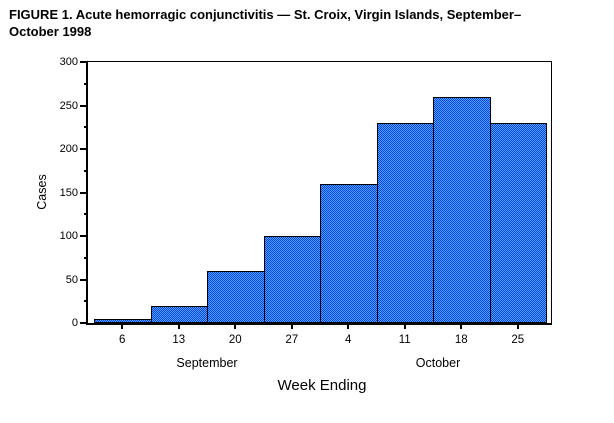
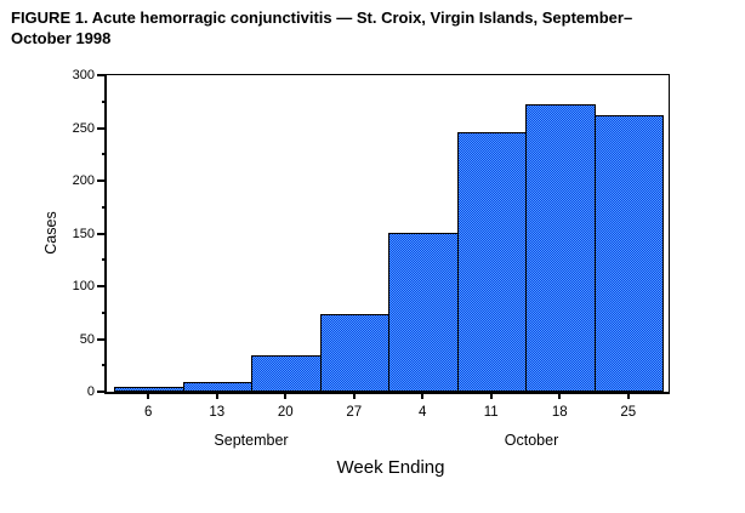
13: 20 -> 10
20: 60 -> 30
27: 100 -> 70
4: 160 -> 150
11: 230 -> 250
18: 260 -> 270
25: 230 -> 260
